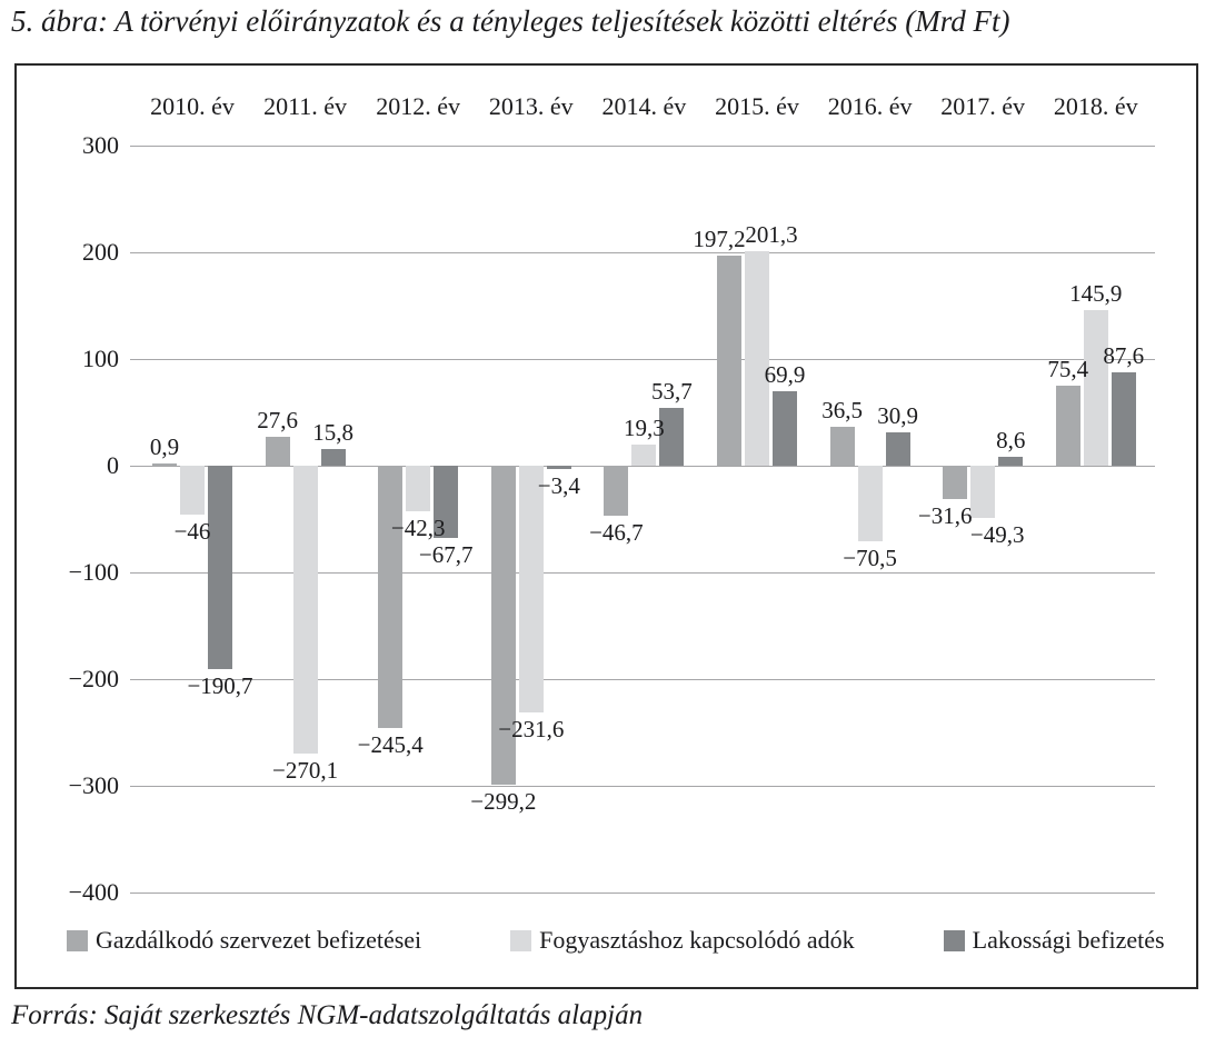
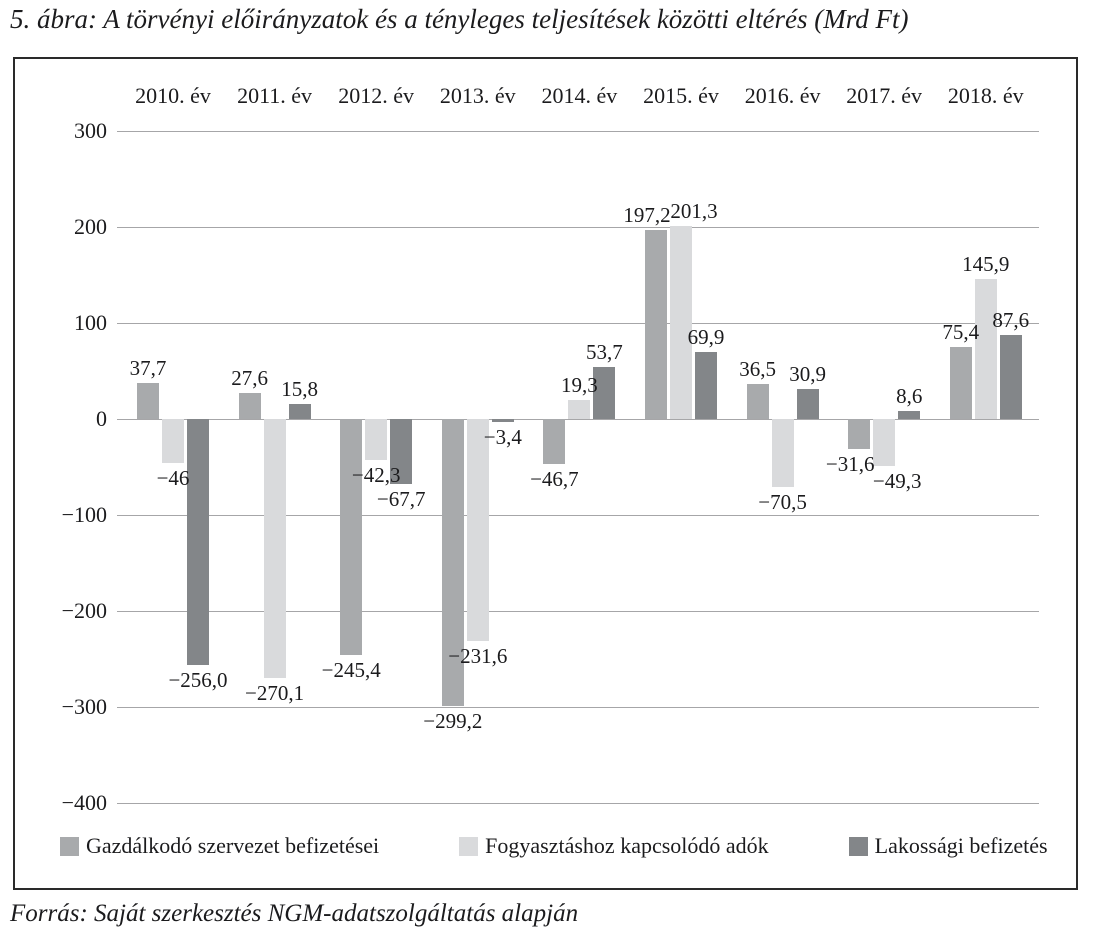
Gazdálkodó szervezet befizetései/2010. év: 0,9 -> 37,7
Lakossági befizetés/2010. év: −190,7 -> −256,0
